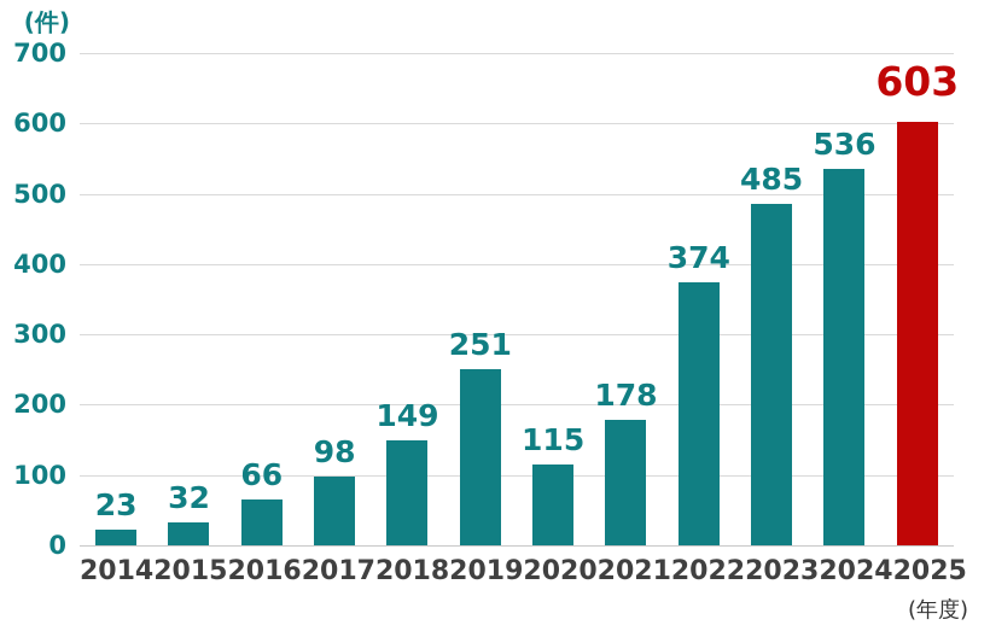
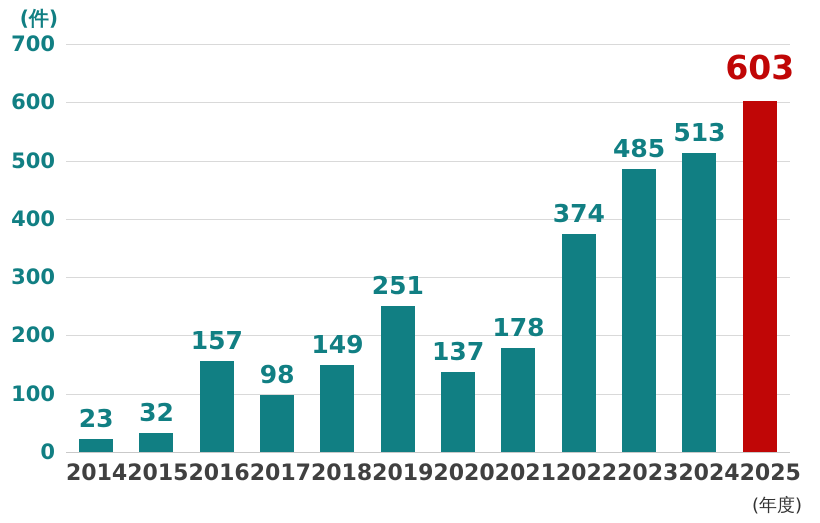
2016: 66 -> 157
2020: 115 -> 137
2024: 536 -> 513
